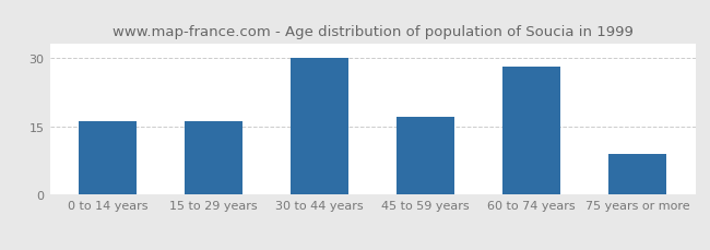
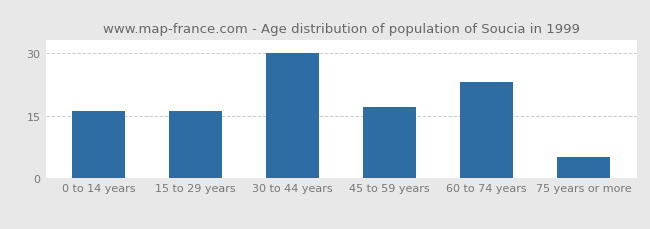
60 to 74 years: 28 -> 23
75 years or more: 9 -> 5
